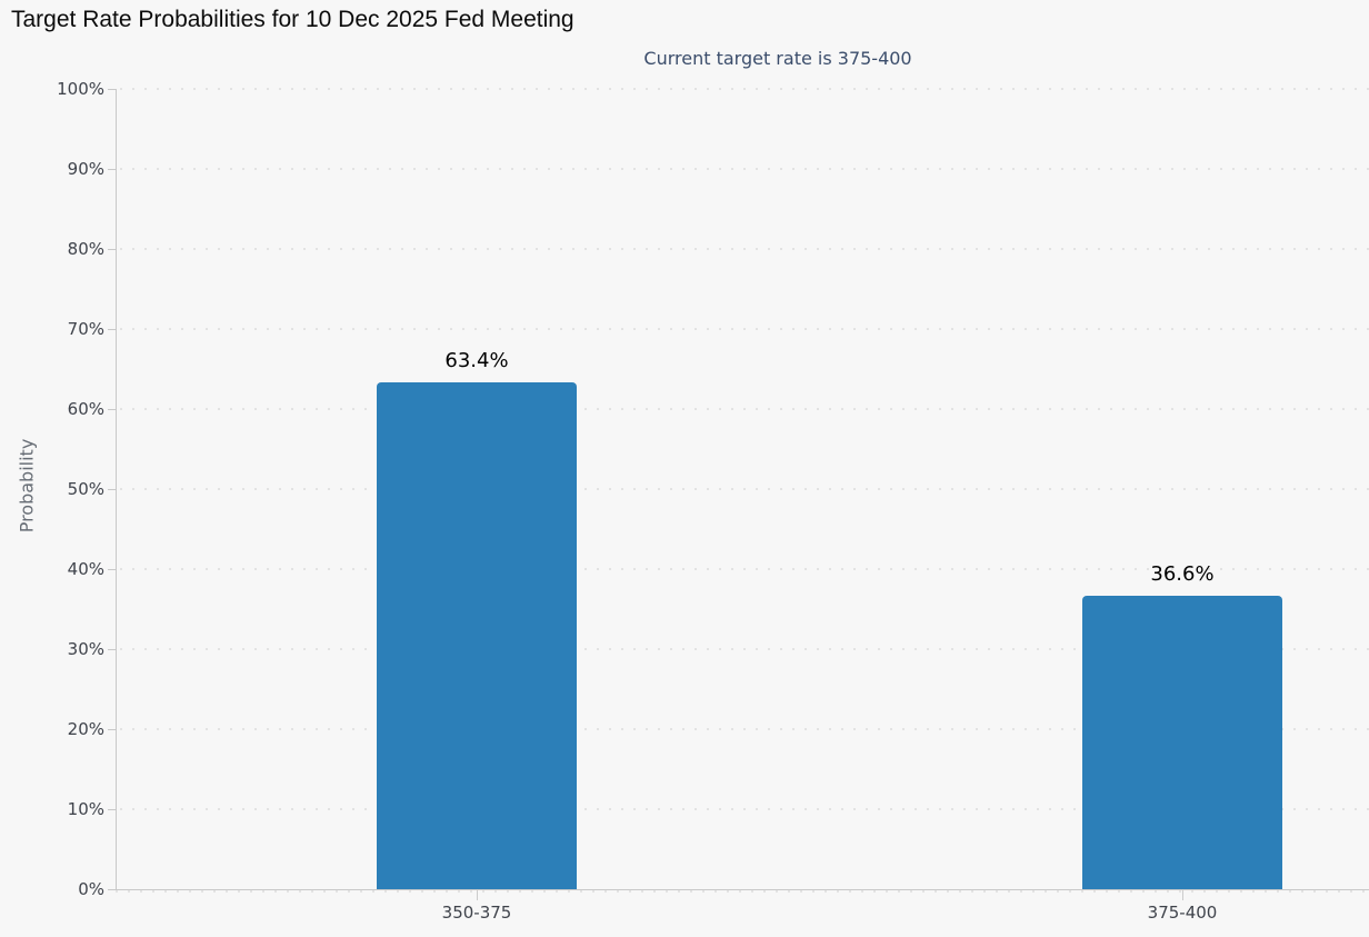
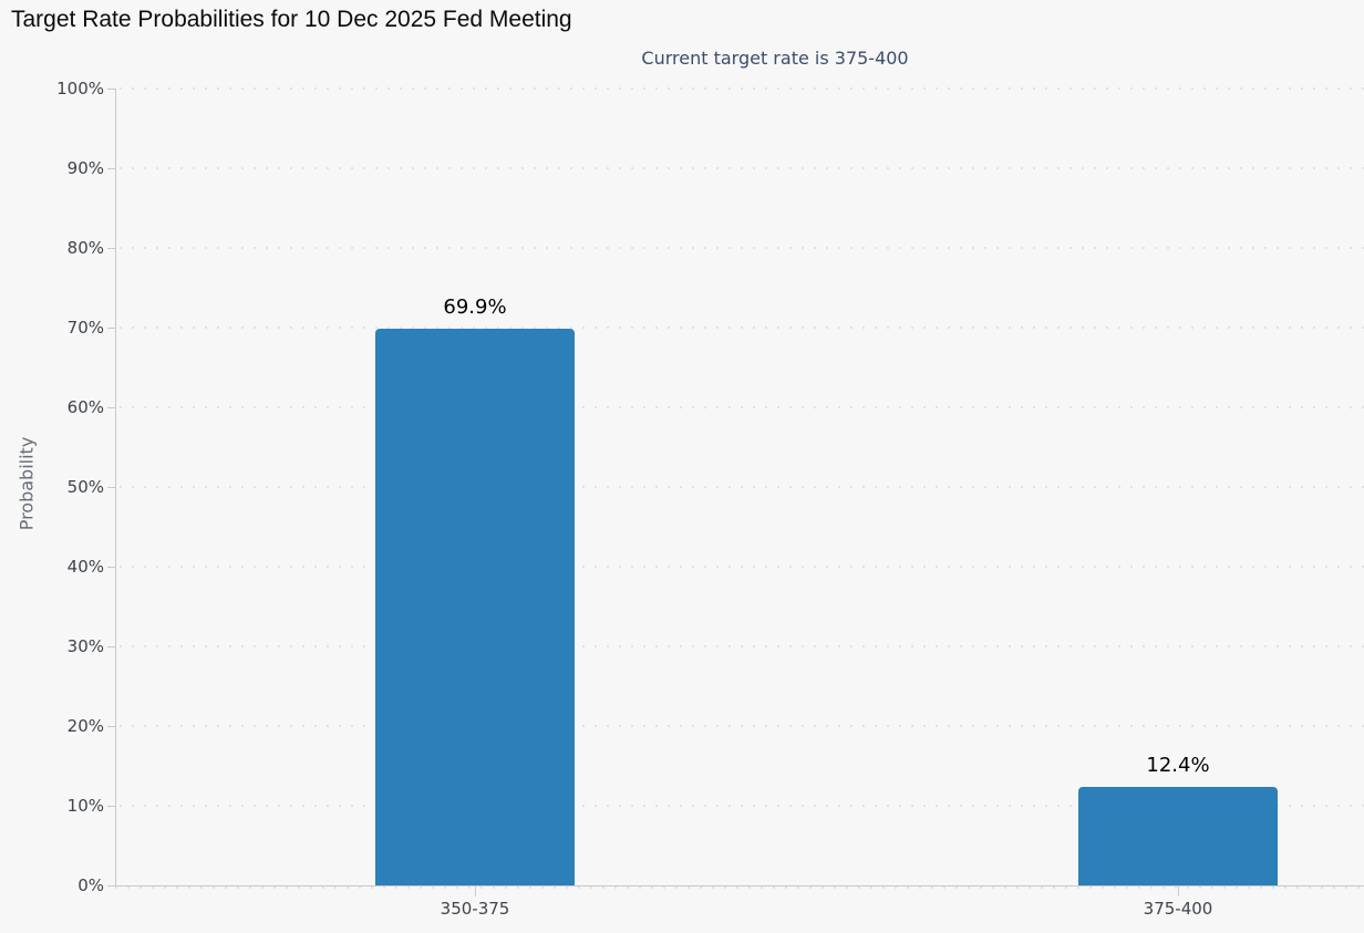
350-375: 63.4% -> 69.9%
375-400: 36.6% -> 12.4%
